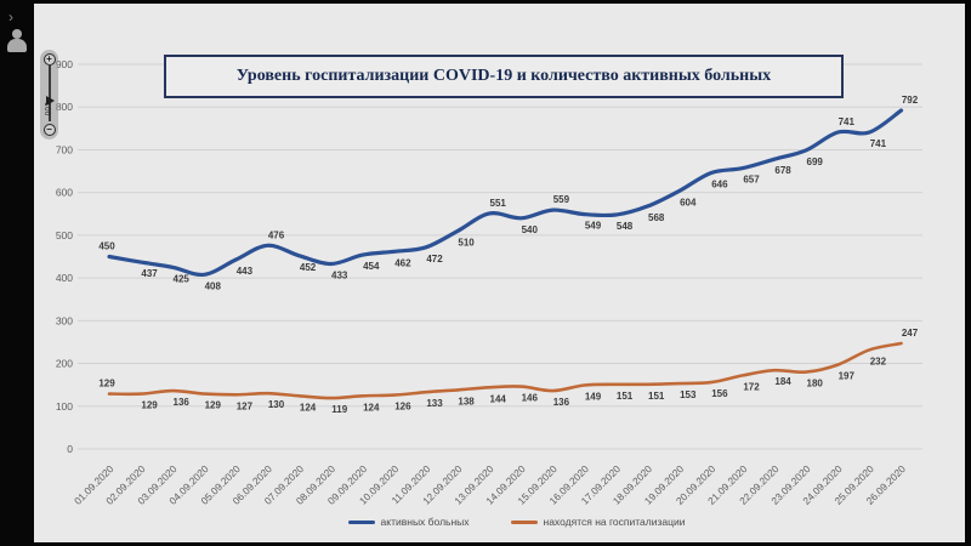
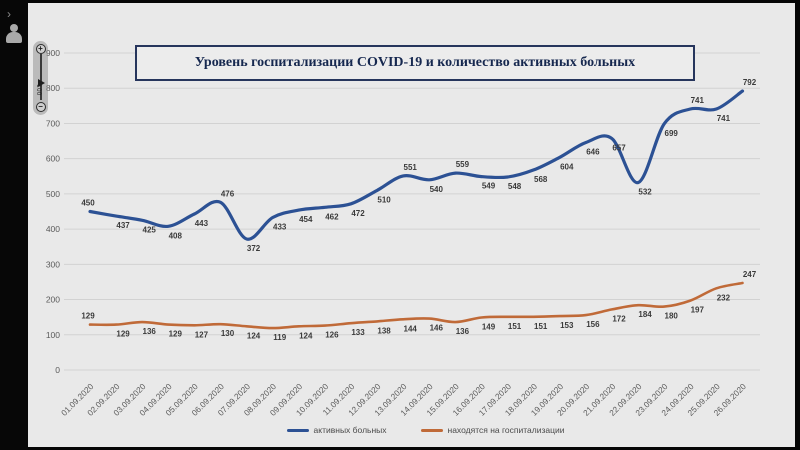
активных больных/07.09.2020: 452 -> 372
активных больных/22.09.2020: 678 -> 532
